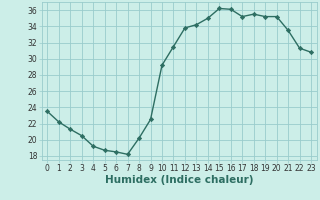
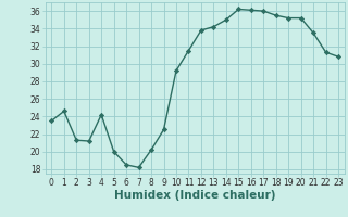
1: 22.2 -> 24.6
3: 20.5 -> 21.2
4: 19.2 -> 24.2
5: 18.7 -> 20.0
17: 35.2 -> 36.0
